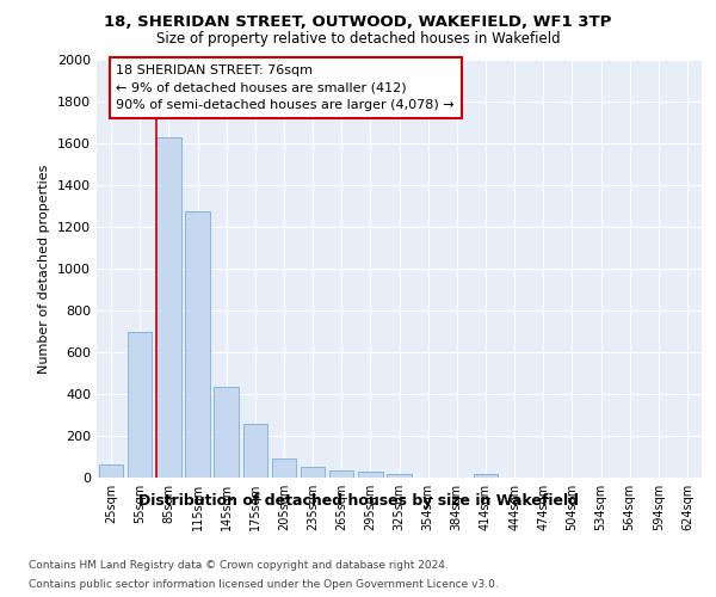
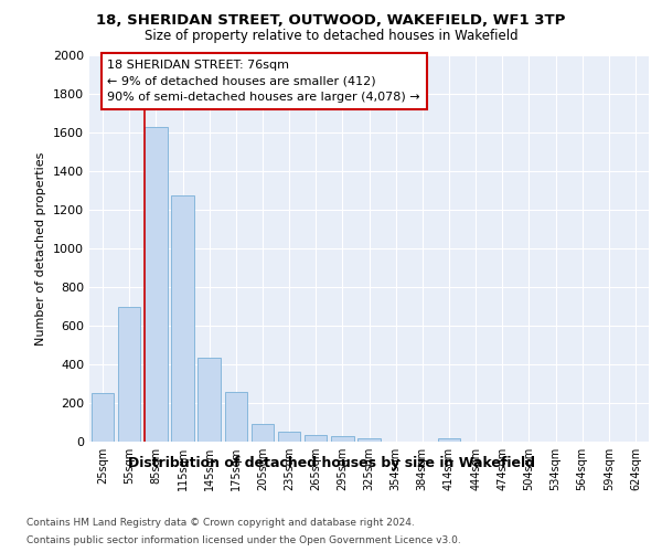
25sqm: 60 -> 250
